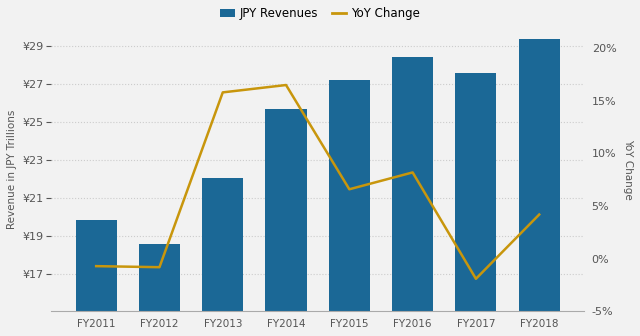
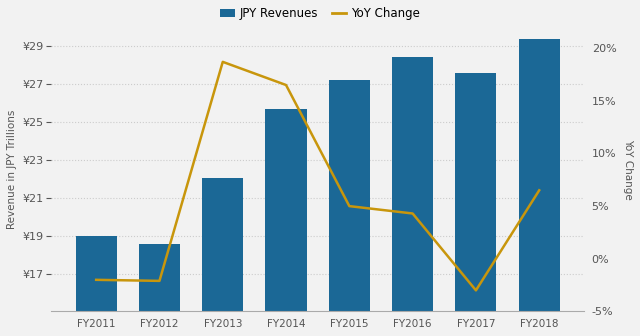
JPY Revenues/FY2011: ¥19.8 -> ¥19.0
YoY Change/FY2011: -0.7% -> -2.0%
YoY Change/FY2012: -0.8% -> -2.1%
YoY Change/FY2013: 15.8% -> 18.7%
YoY Change/FY2015: 6.6% -> 5.0%
YoY Change/FY2016: 8.2% -> 4.3%
YoY Change/FY2017: -1.9% -> -3.0%
YoY Change/FY2018: 4.2% -> 6.5%
